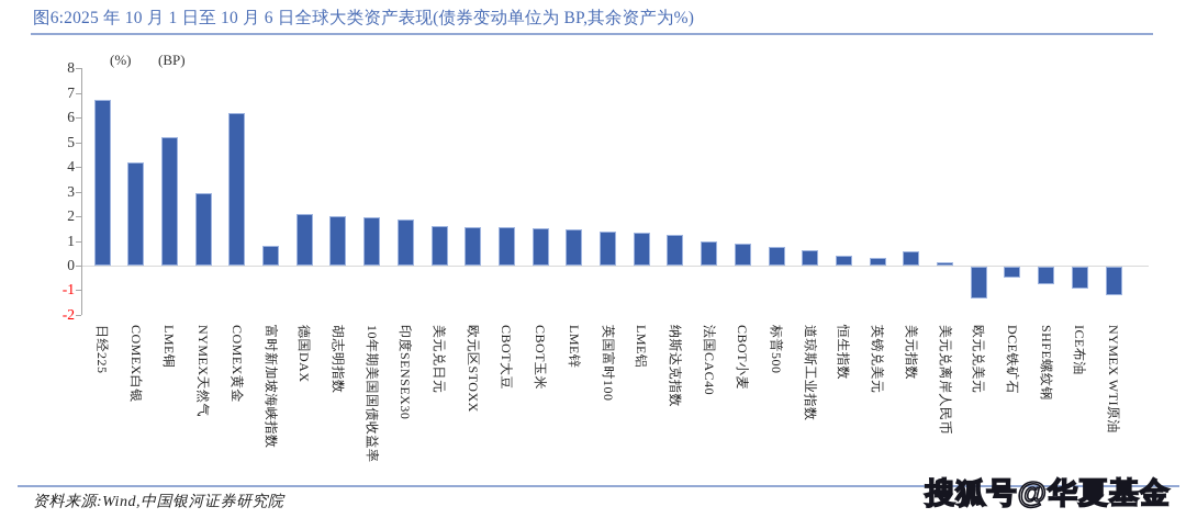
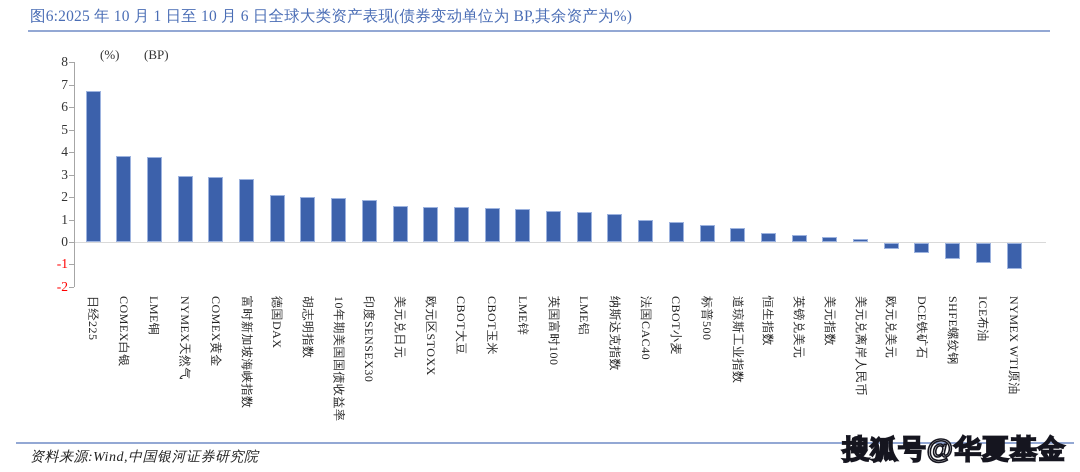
COMEX白银: 4.2 -> 3.8
LME铜: 5.2 -> 3.8
COMEX黄金: 6.2 -> 2.9
富时新加坡海峡指数: 0.8 -> 2.8
美元指数: 0.6 -> 0.2
欧元兑美元: -1.3 -> -0.3
